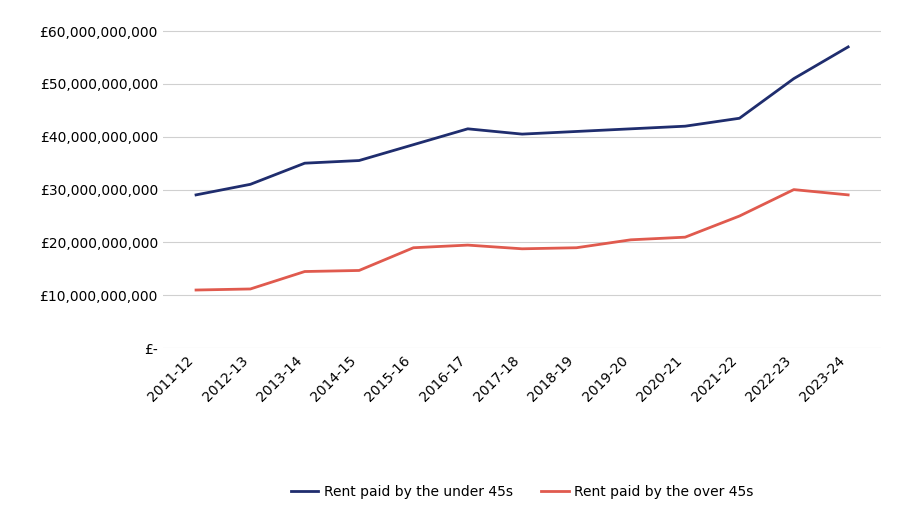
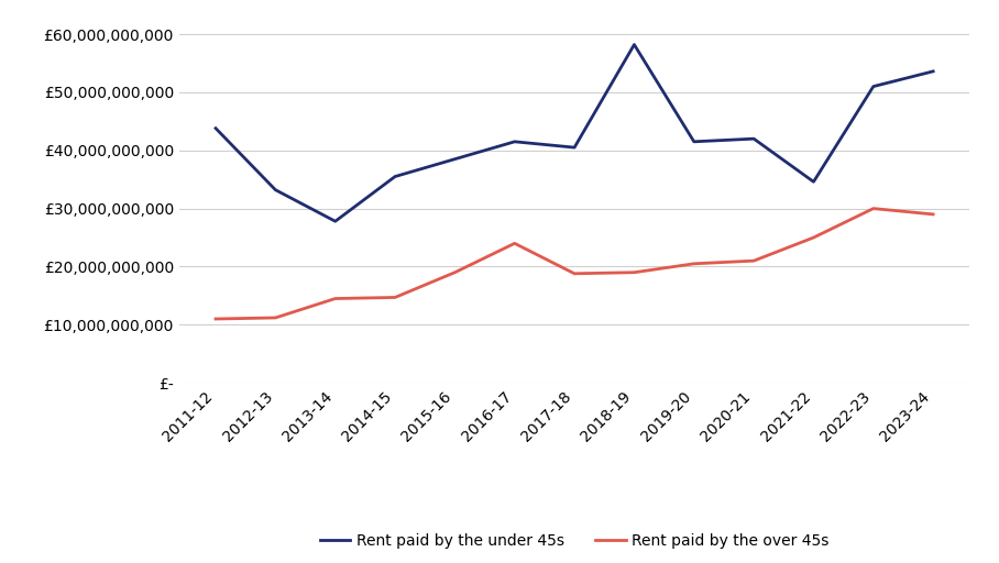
Rent paid by the under 45s/2011-12: £29,000,000,000 -> £43,800,000,000
Rent paid by the under 45s/2012-13: £31,000,000,000 -> £33,200,000,000
Rent paid by the under 45s/2013-14: £35,000,000,000 -> £27,800,000,000
Rent paid by the over 45s/2016-17: £19,500,000,000 -> £24,000,000,000
Rent paid by the under 45s/2018-19: £41,000,000,000 -> £58,200,000,000
Rent paid by the under 45s/2021-22: £43,500,000,000 -> £34,600,000,000
Rent paid by the under 45s/2023-24: £57,000,000,000 -> £53,600,000,000
